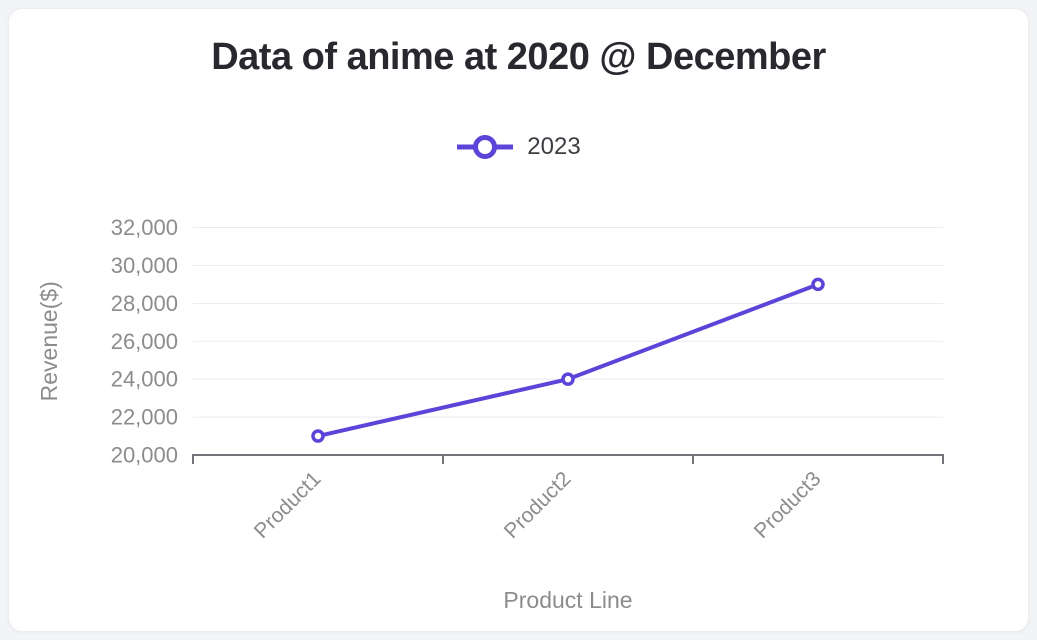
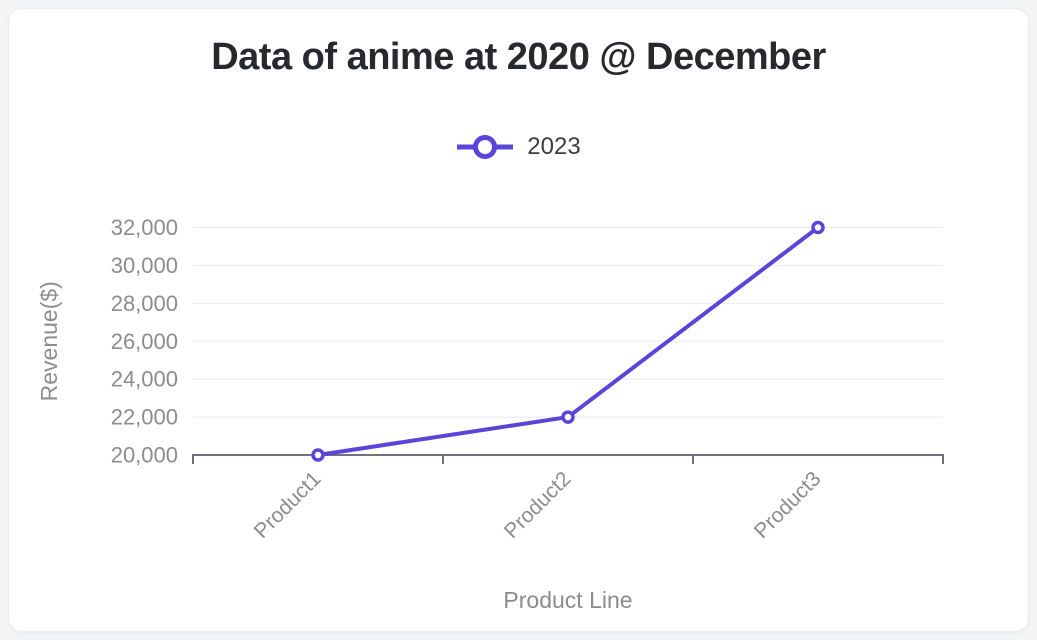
Product1: 21000 -> 20000
Product2: 24000 -> 22000
Product3: 29000 -> 32000
